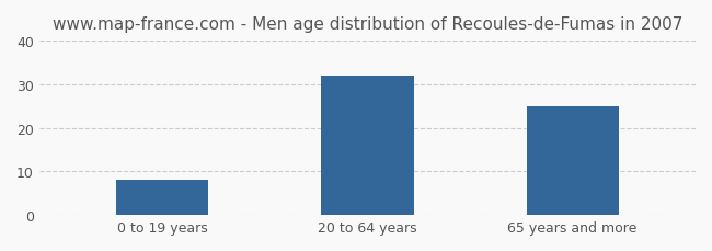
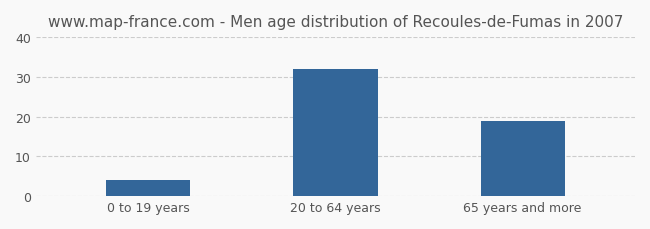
0 to 19 years: 8 -> 4
65 years and more: 25 -> 19
